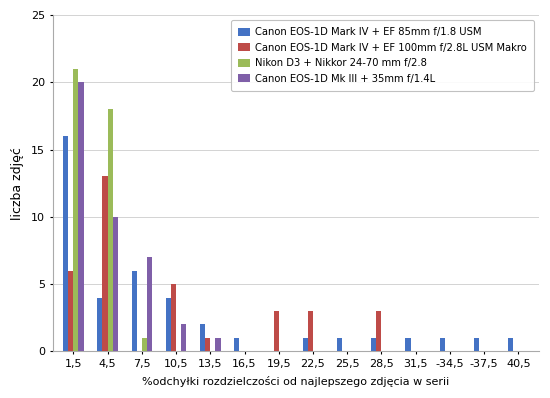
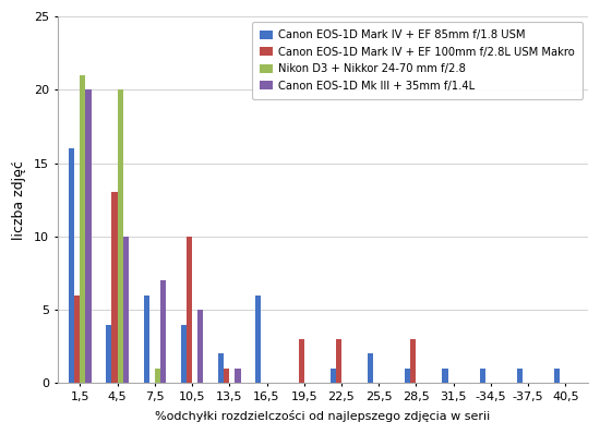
Nikon D3 + Nikkor 24-70 mm f/2.8/4,5: 18 -> 20
Canon EOS-1D Mark IV + EF 100mm f/2.8L USM Makro/10,5: 5 -> 10
Canon EOS-1D Mk III + 35mm f/1.4L/10,5: 2 -> 5
Canon EOS-1D Mark IV + EF 85mm f/1.8 USM/16,5: 1 -> 6
Canon EOS-1D Mark IV + EF 85mm f/1.8 USM/25,5: 1 -> 2
